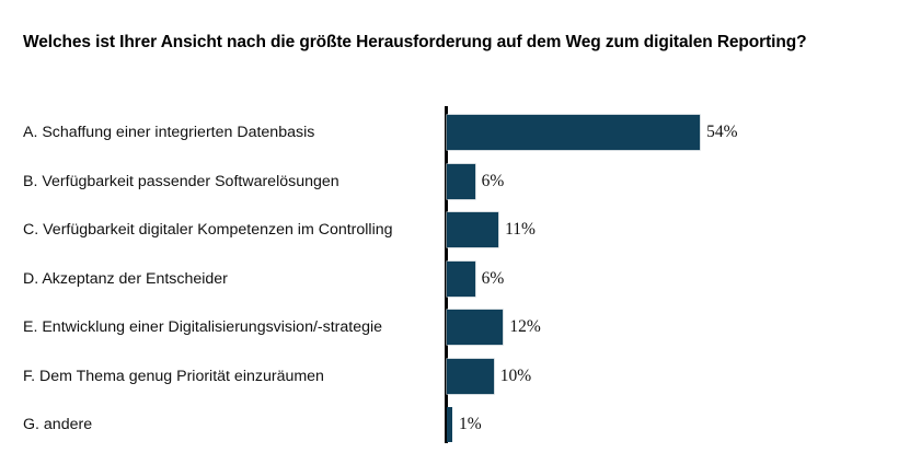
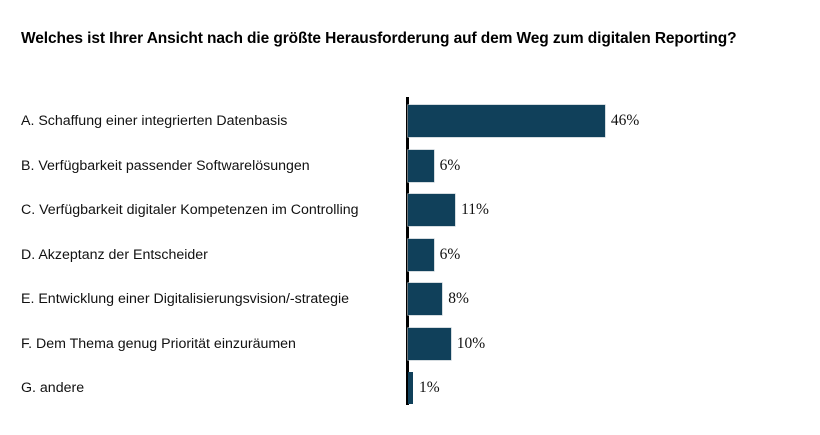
A. Schaffung einer integrierten Datenbasis: 54% -> 46%
E. Entwicklung einer Digitalisierungsvision/-strategie: 12% -> 8%
